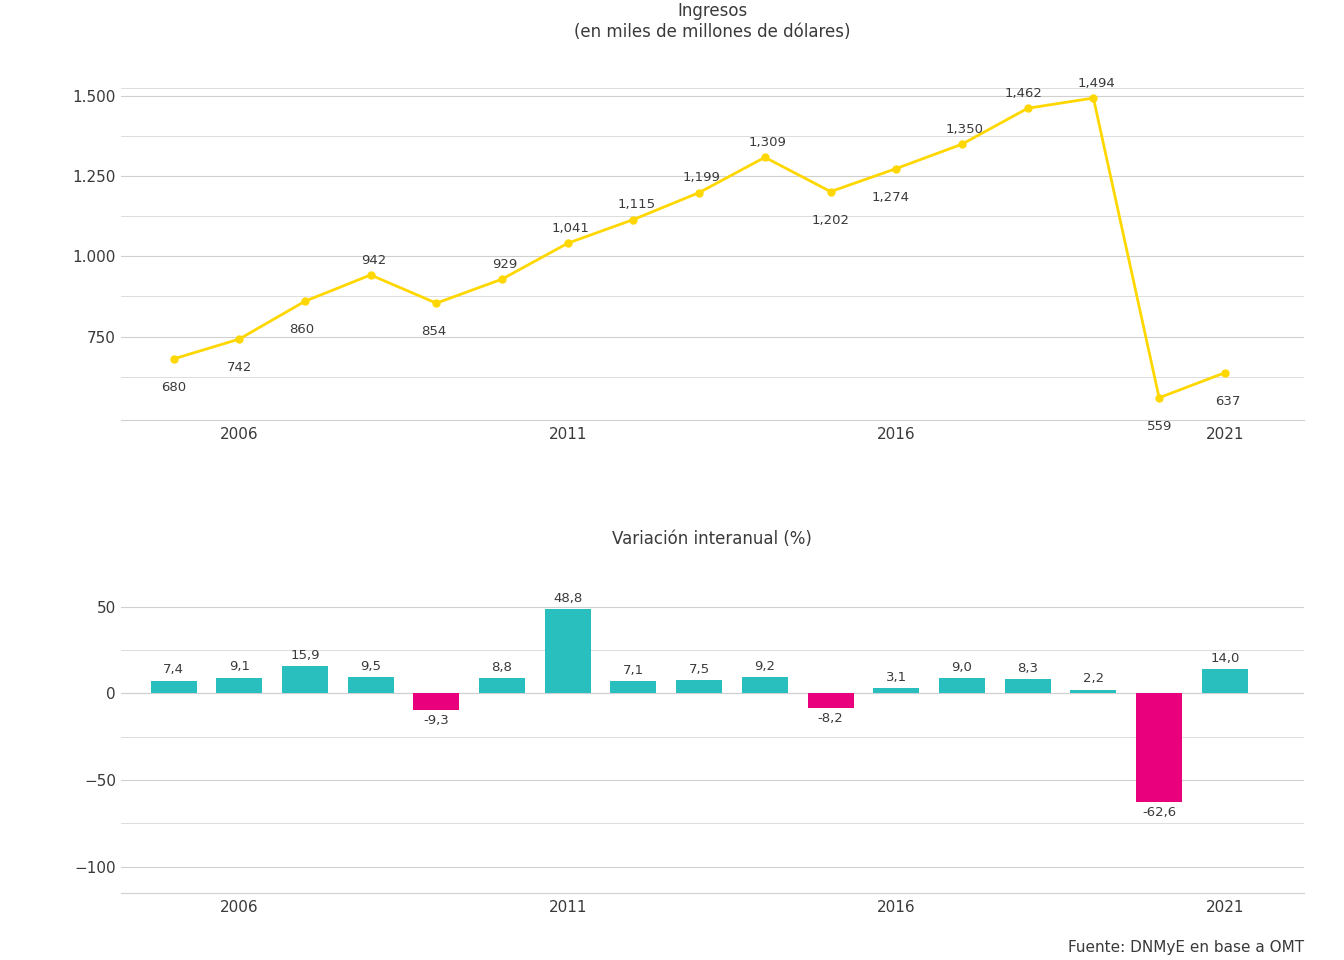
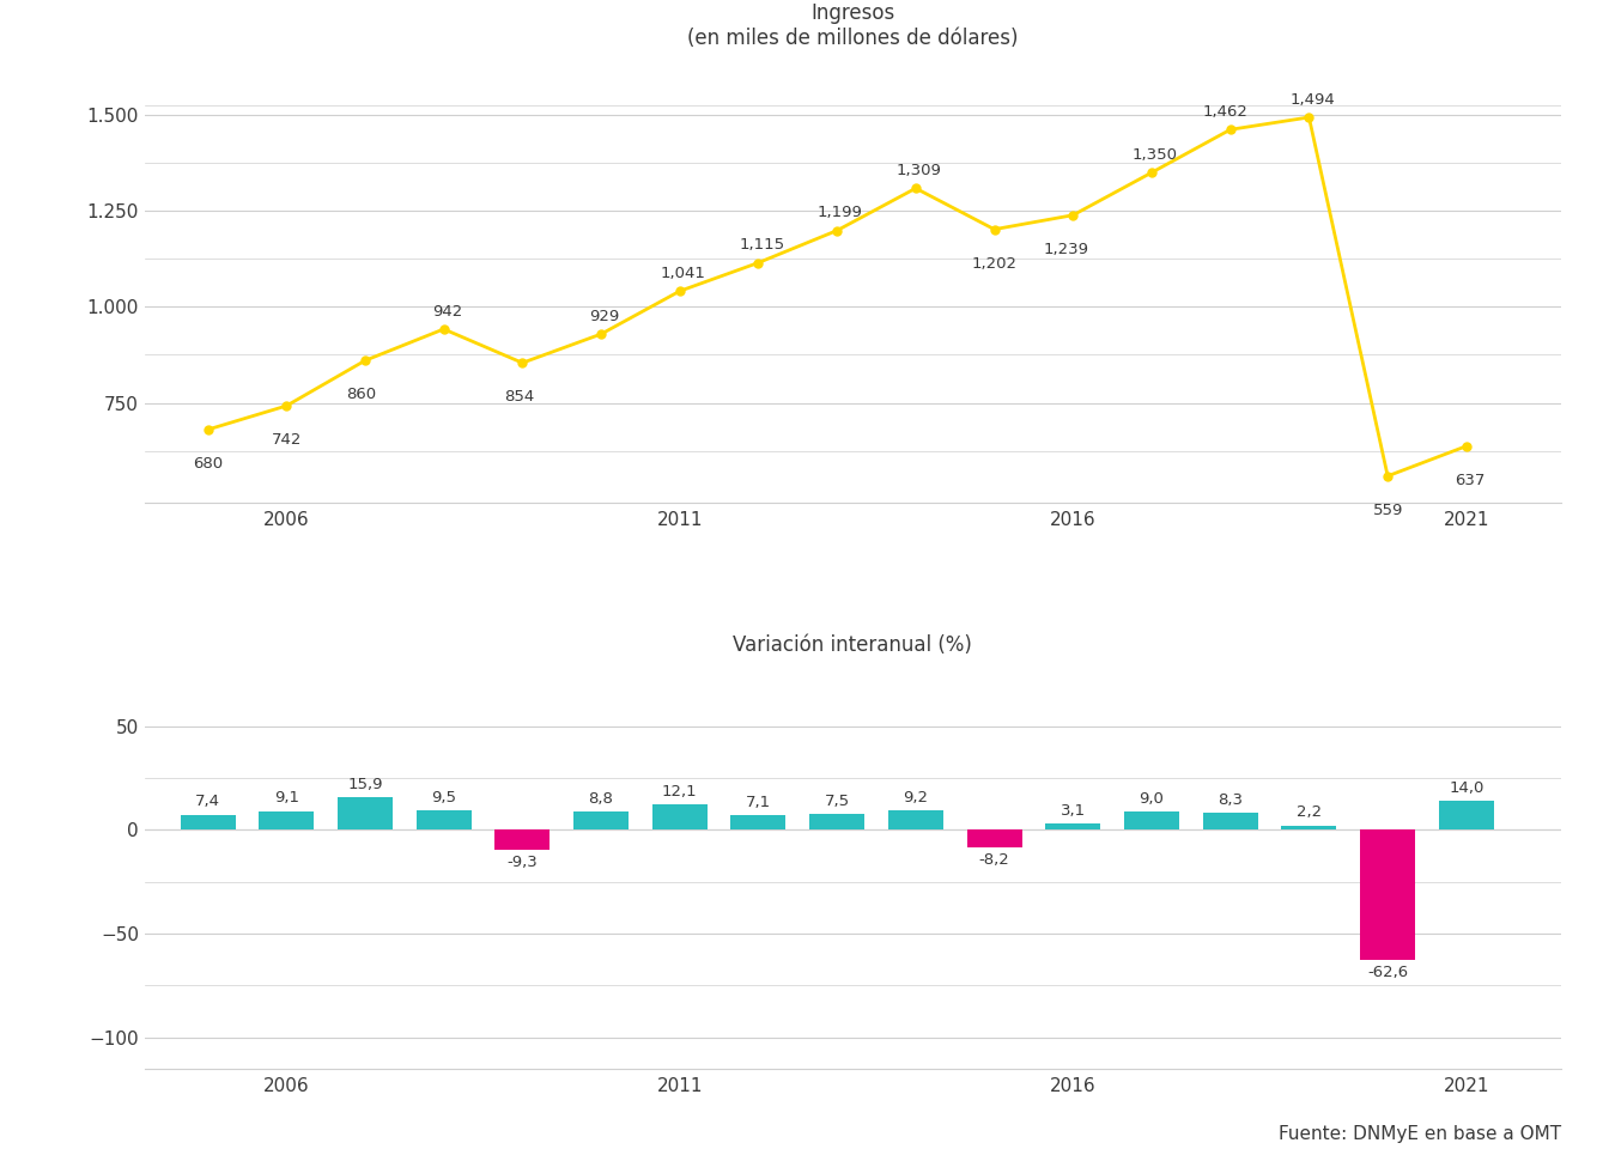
Ingresos (en miles de millones de dólares)/2016: 1,274 -> 1,239
Variación interanual (%)/2011: 48,8 -> 12,1
